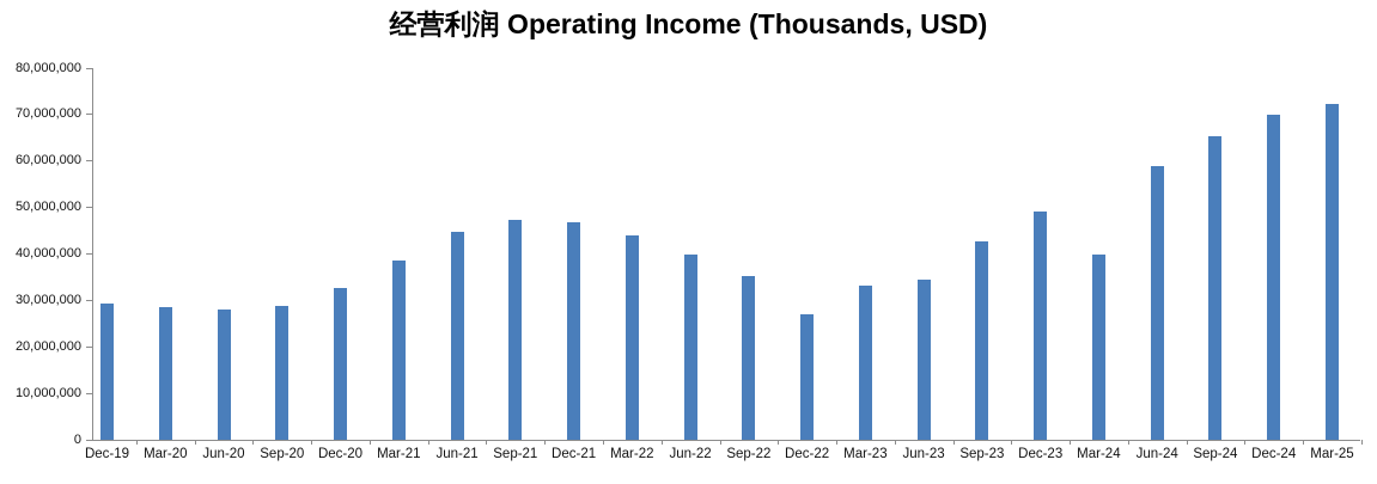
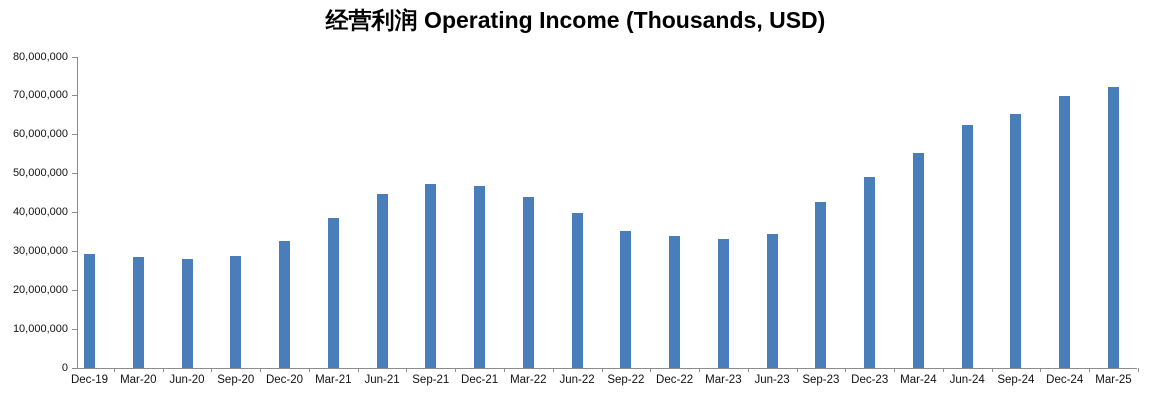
Dec-22: 27000000 -> 34000000
Mar-24: 40000000 -> 55000000
Jun-24: 59000000 -> 63000000
